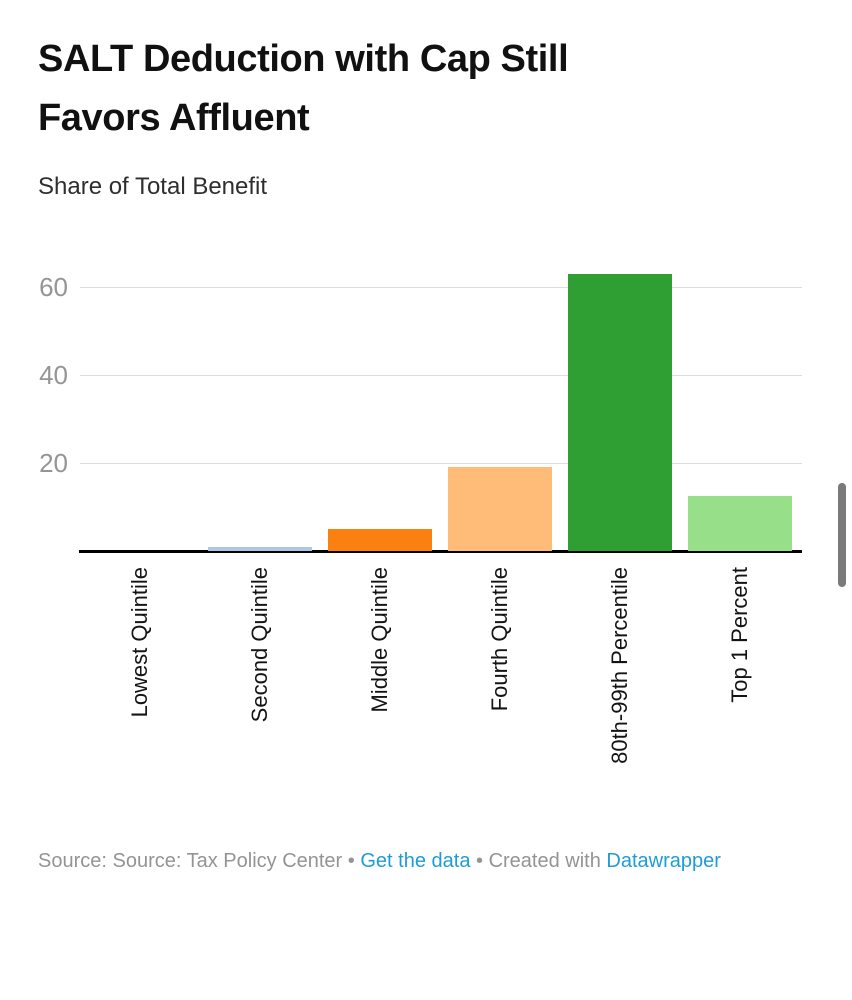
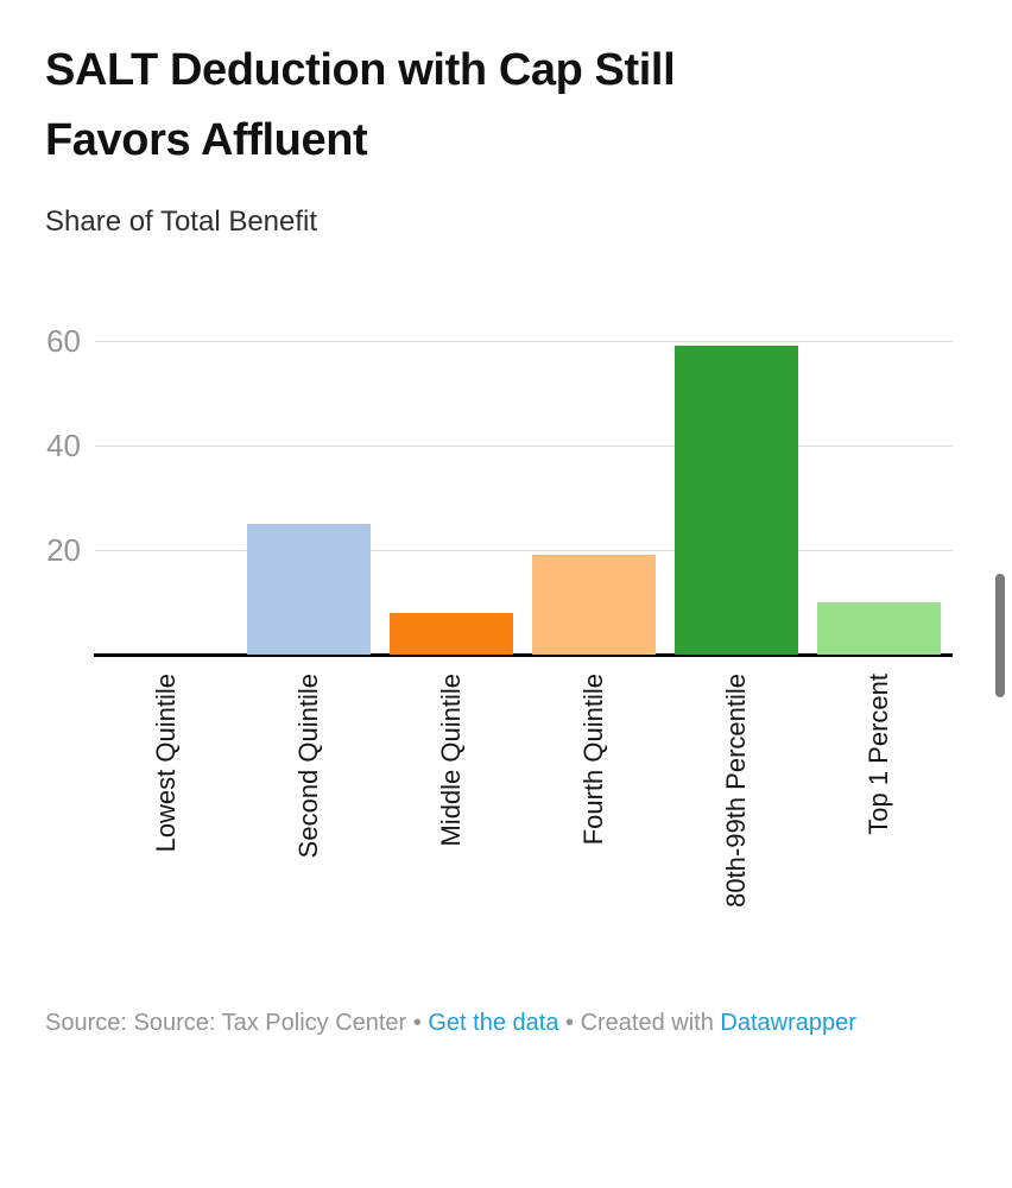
Second Quintile: 1 -> 25
Middle Quintile: 5 -> 8
80th-99th Percentile: 63 -> 59
Top 1 Percent: 12 -> 10
